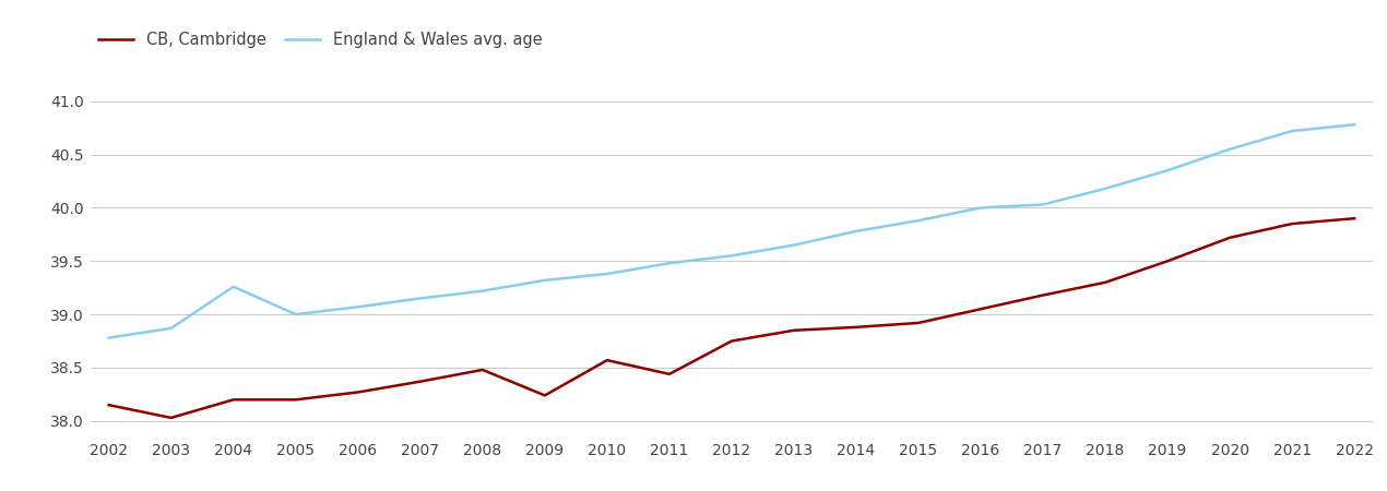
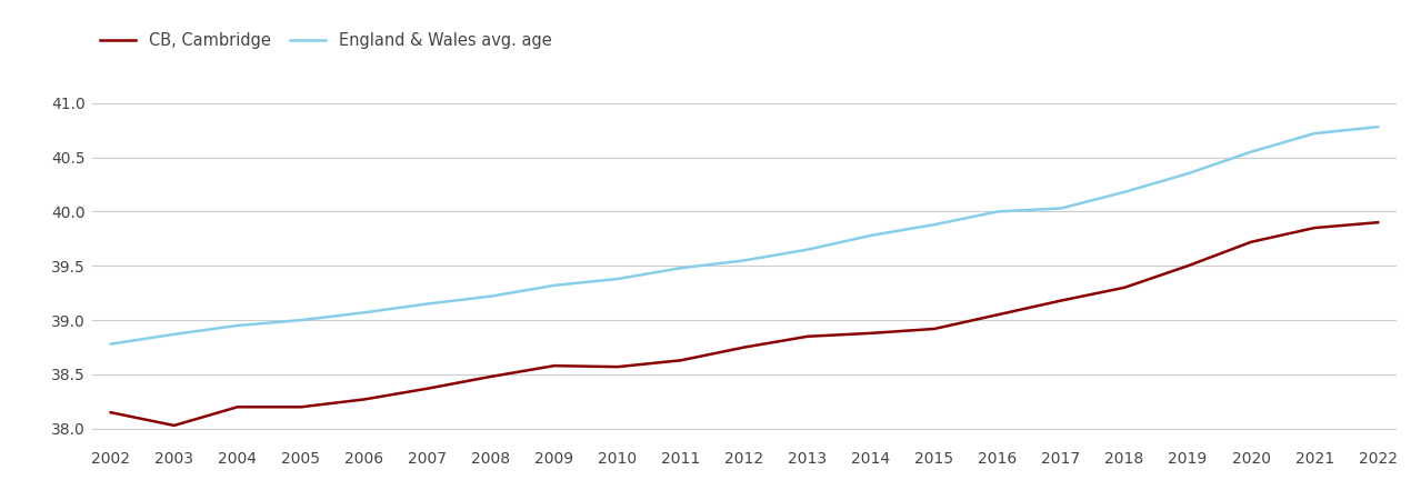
England & Wales avg. age/2004: 39.26 -> 38.95
CB, Cambridge/2009: 38.24 -> 38.58
CB, Cambridge/2011: 38.44 -> 38.63
